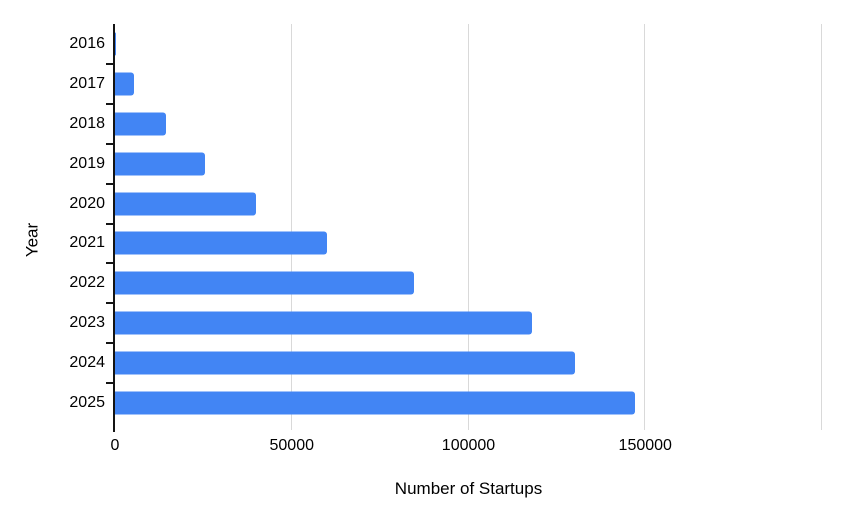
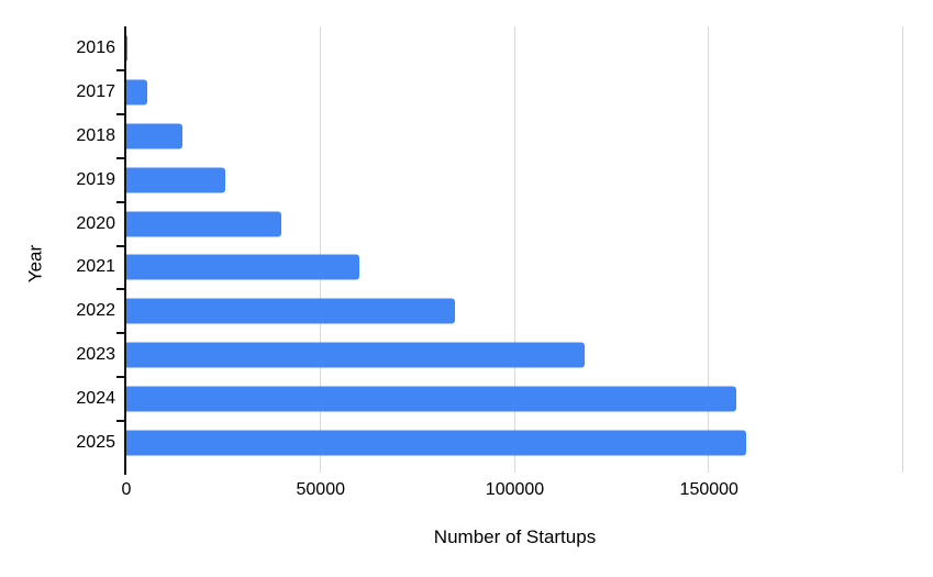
2024: 130000 -> 157000
2025: 147000 -> 160000
